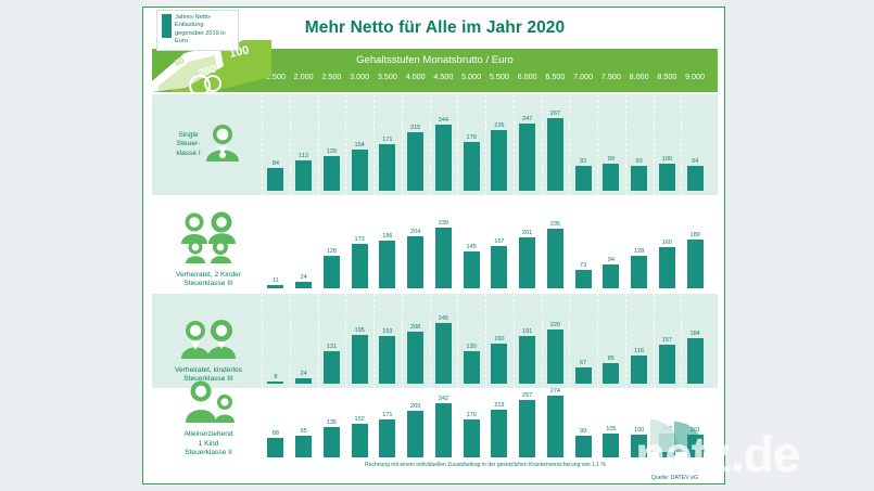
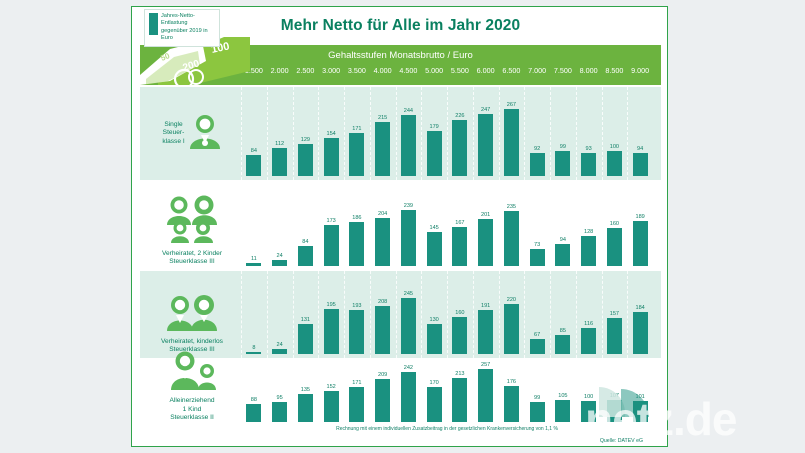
Verheiratet, 2 Kinder Steuerklasse III/2.500: 128 -> 84
Alleinerziehend 1 Kind Steuerklasse II/6.500: 274 -> 176
